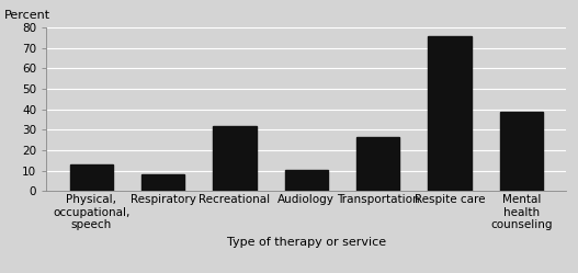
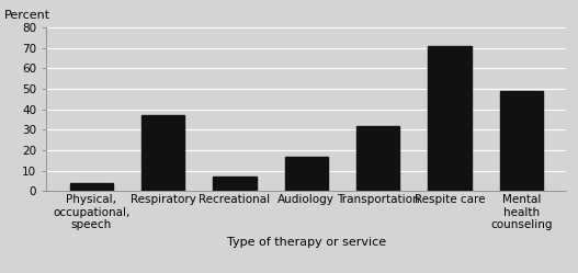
Physical, occupational, speech: 13 -> 4
Respiratory: 8 -> 37
Recreational: 32 -> 7
Audiology: 10 -> 17
Transportation: 26 -> 32
Respite care: 76 -> 71
Mental health counseling: 38 -> 49
